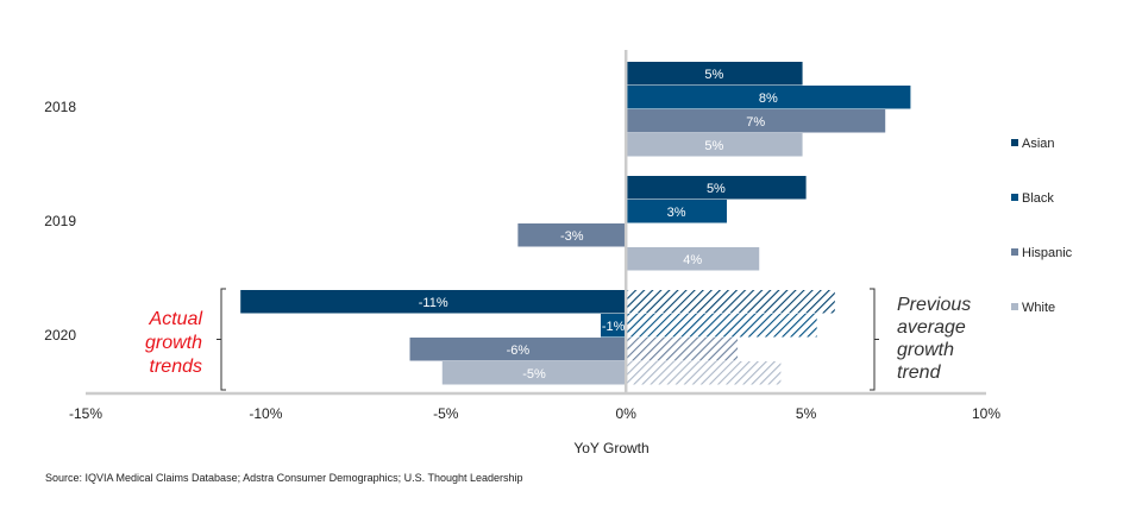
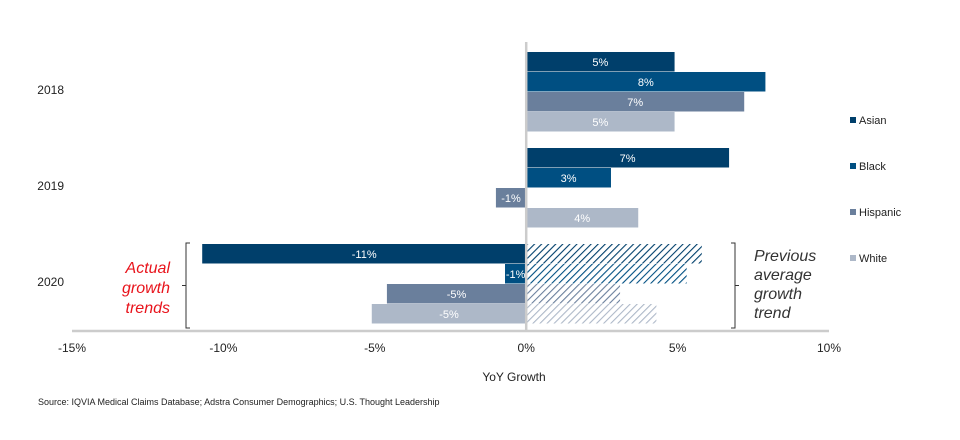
Asian/2019: 5% -> 7%
Hispanic/2019: -3% -> -1%
Hispanic/2020: -6% -> -5%
